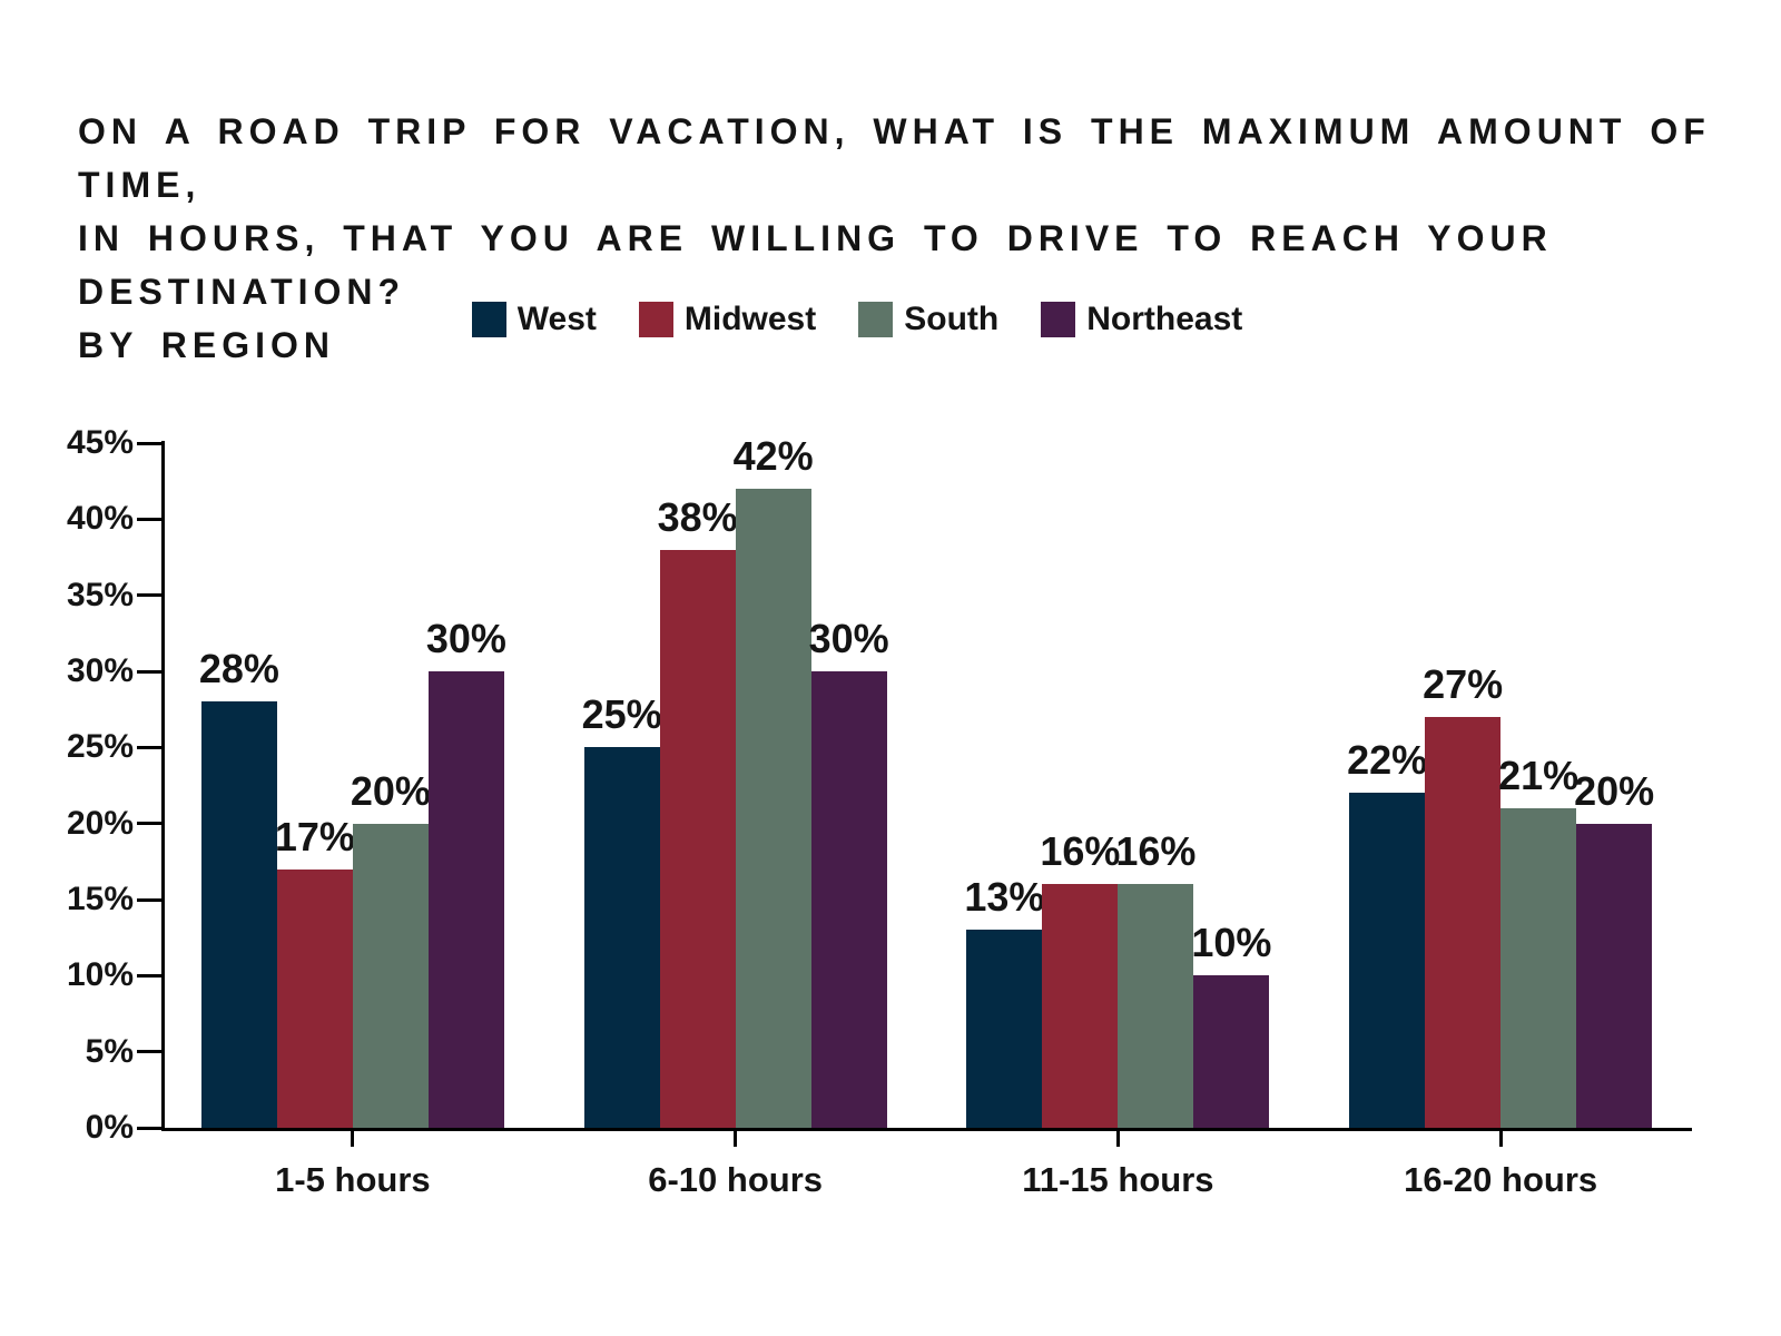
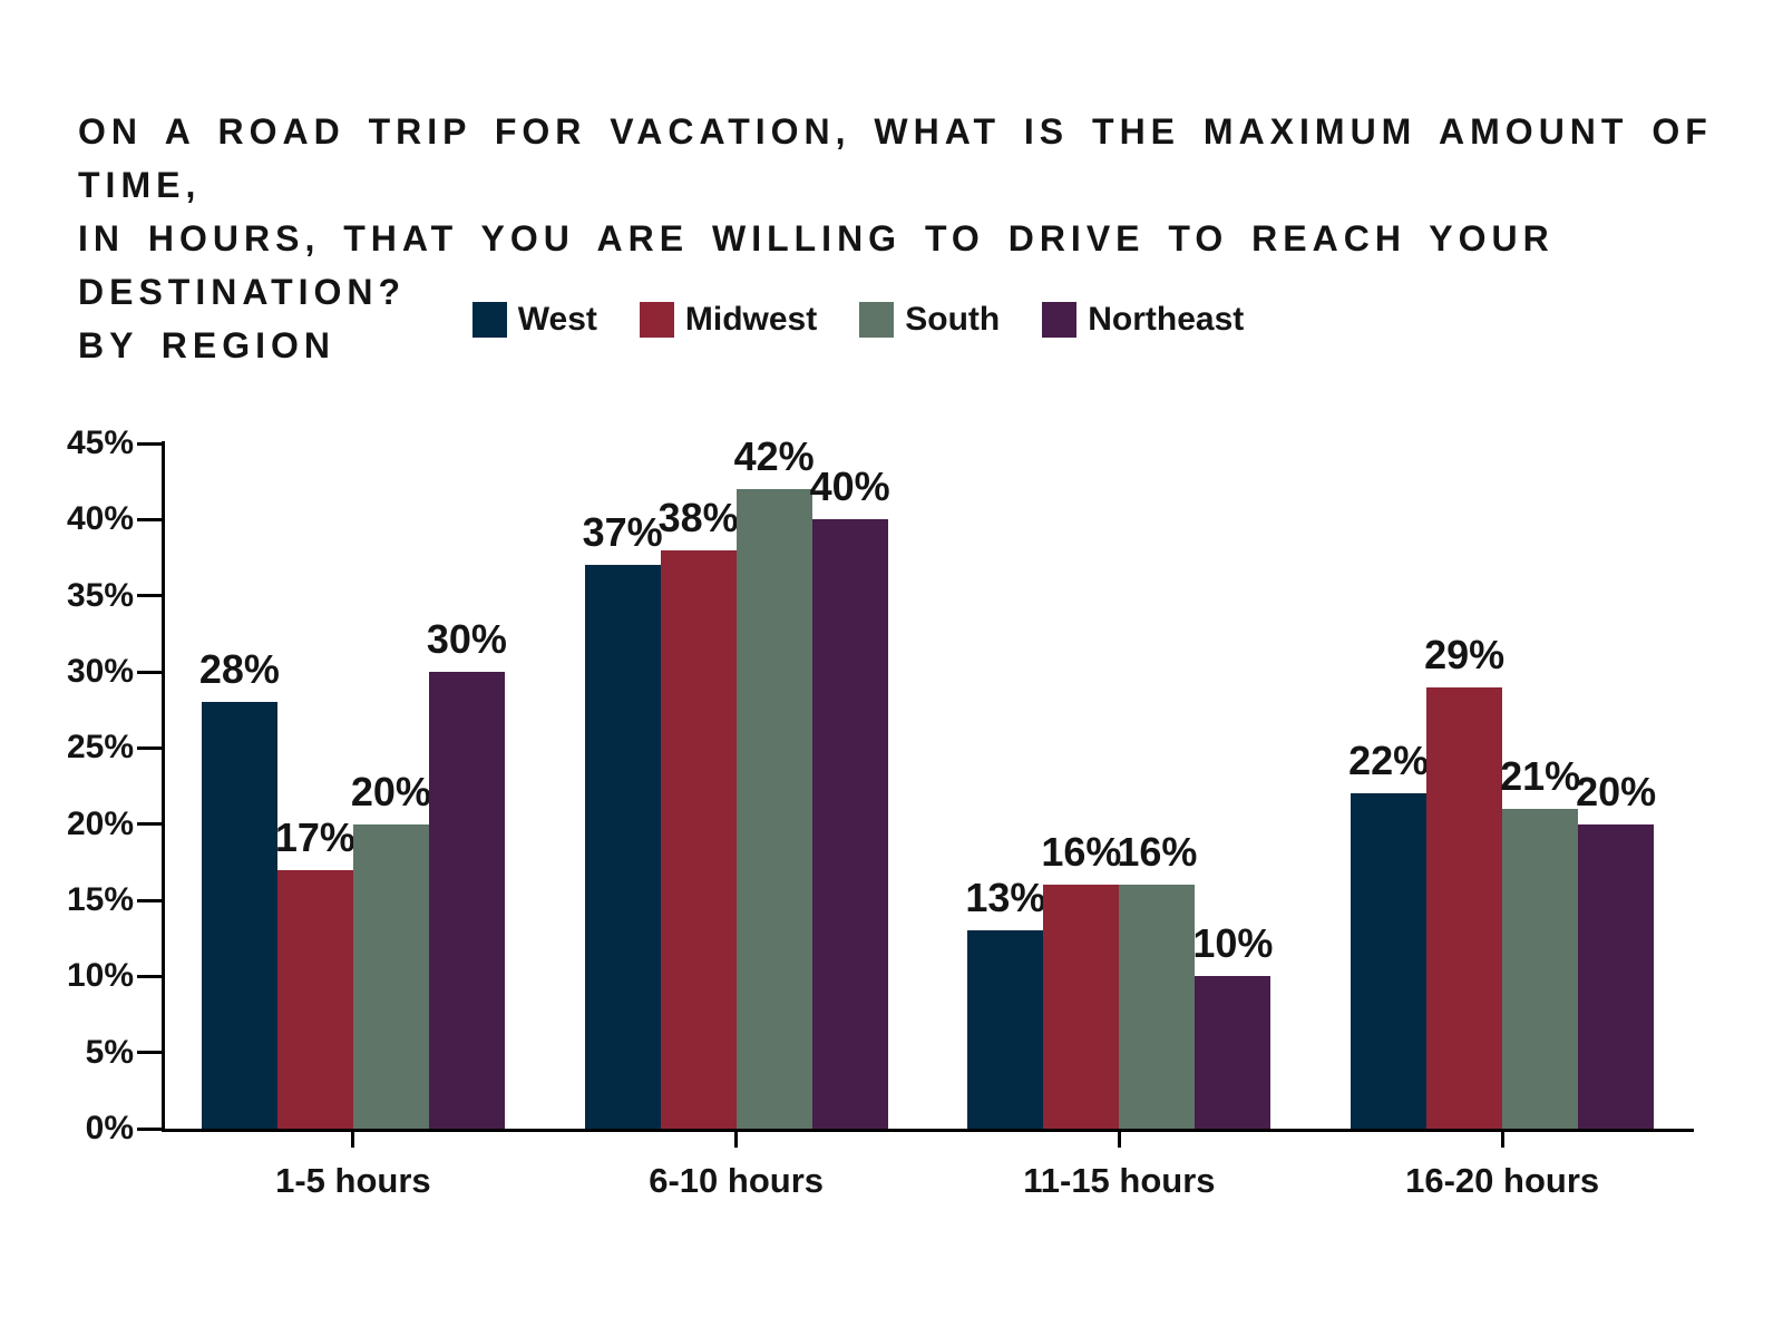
West/6-10 hours: 25% -> 37%
Northeast/6-10 hours: 30% -> 40%
Midwest/16-20 hours: 27% -> 29%
